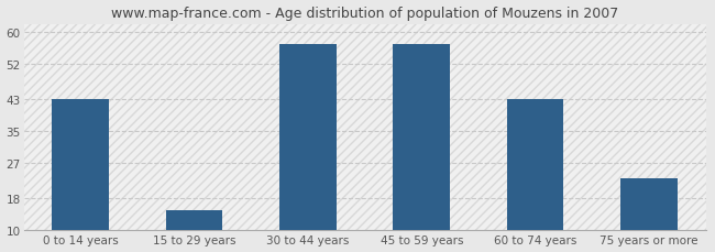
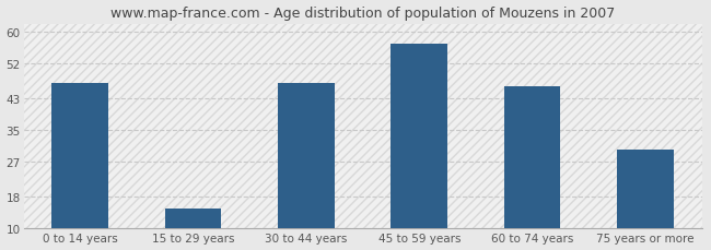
0 to 14 years: 43 -> 47
30 to 44 years: 57 -> 47
60 to 74 years: 43 -> 46
75 years or more: 23 -> 30
